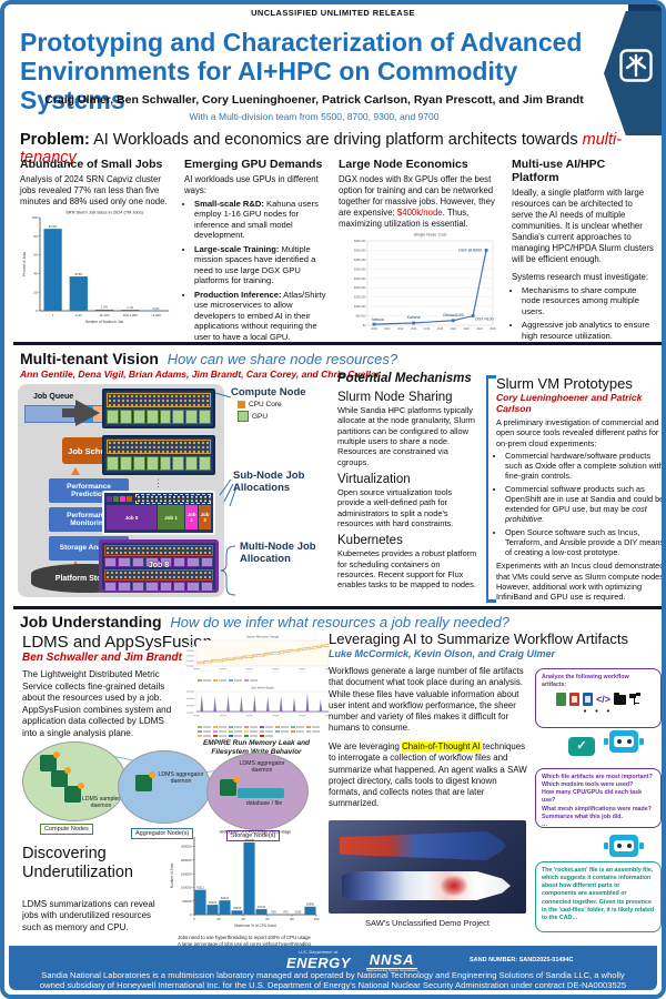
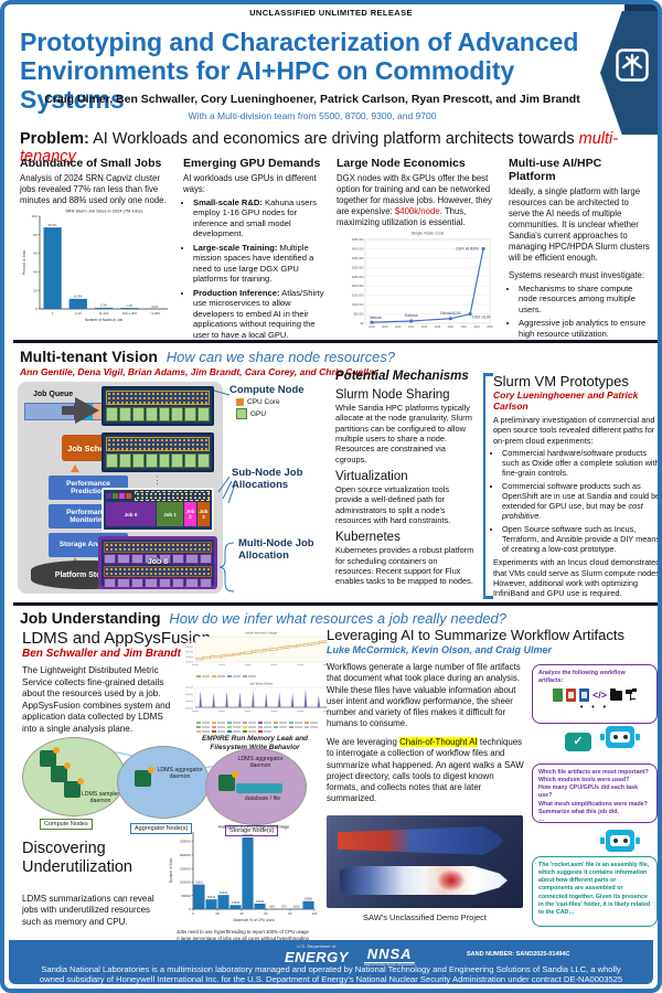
SRN Slurm Job Sizes in 2024 (7M Jobs)/2-10: 36.8% -> 10.9%
